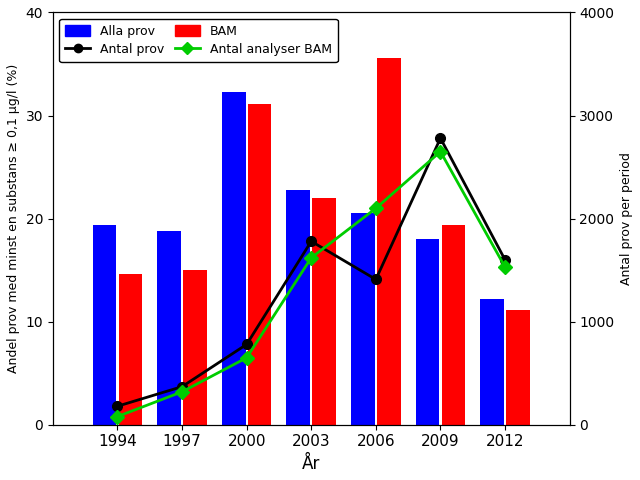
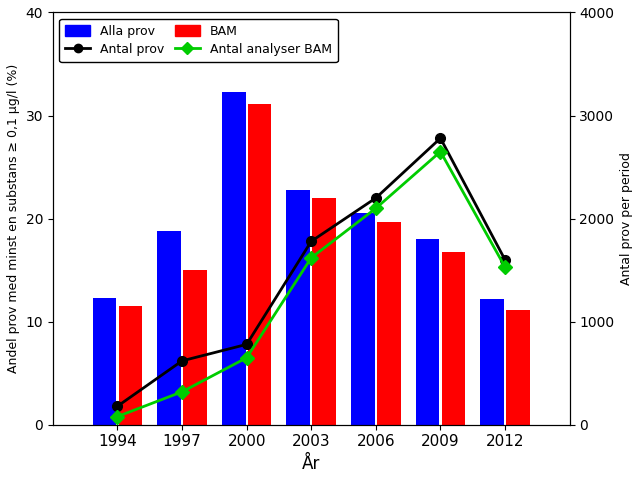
Alla prov/1994: 19.4 -> 12.3
BAM/1994: 14.6 -> 11.5
Antal prov/1997: 370 -> 620
Antal prov/2006: 1410 -> 2200
BAM/2006: 35.6 -> 19.7
BAM/2009: 19.4 -> 16.8
